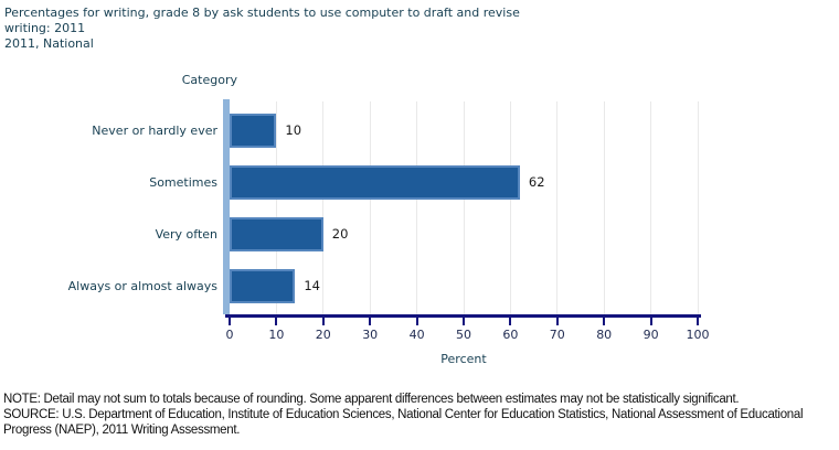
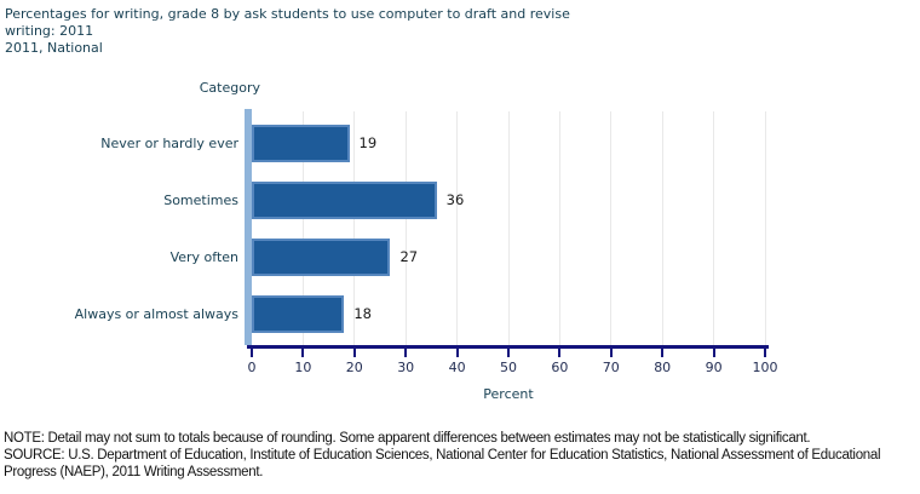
Never or hardly ever: 10 -> 19
Sometimes: 62 -> 36
Very often: 20 -> 27
Always or almost always: 14 -> 18
